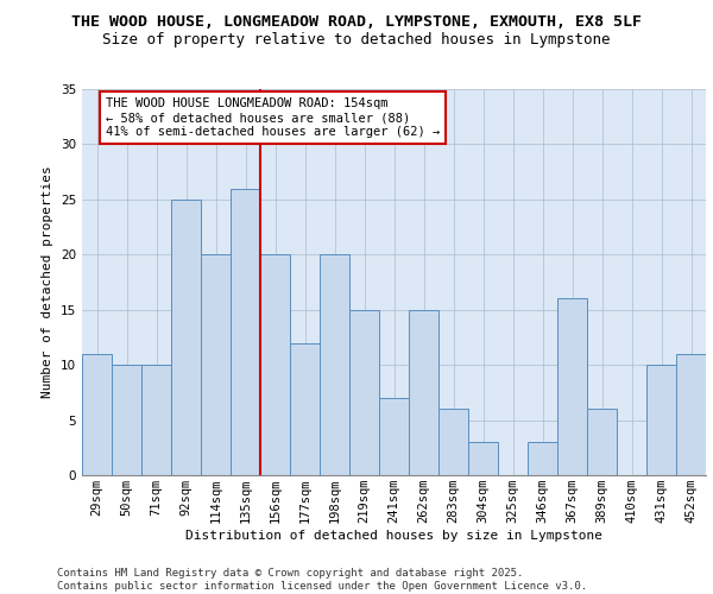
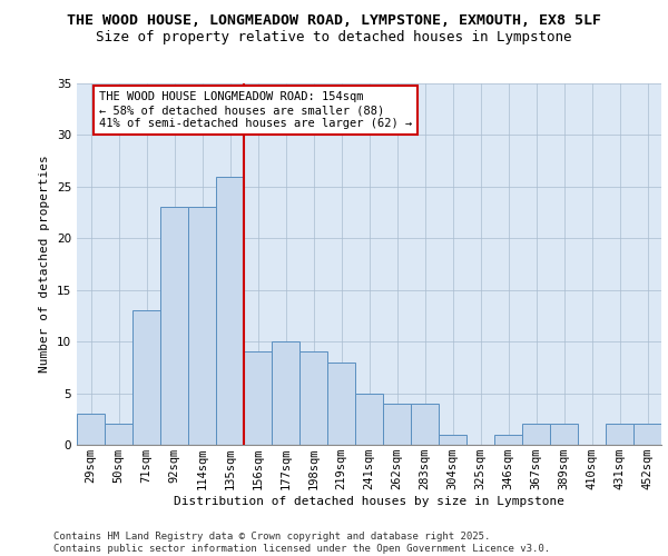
29sqm: 11 -> 3
50sqm: 10 -> 2
71sqm: 10 -> 13
92sqm: 25 -> 23
114sqm: 20 -> 23
156sqm: 20 -> 9
177sqm: 12 -> 10
198sqm: 20 -> 9
219sqm: 15 -> 8
241sqm: 7 -> 5
262sqm: 15 -> 4
283sqm: 6 -> 4
304sqm: 3 -> 1
346sqm: 3 -> 1
367sqm: 16 -> 2
389sqm: 6 -> 2
431sqm: 10 -> 2
452sqm: 11 -> 2
